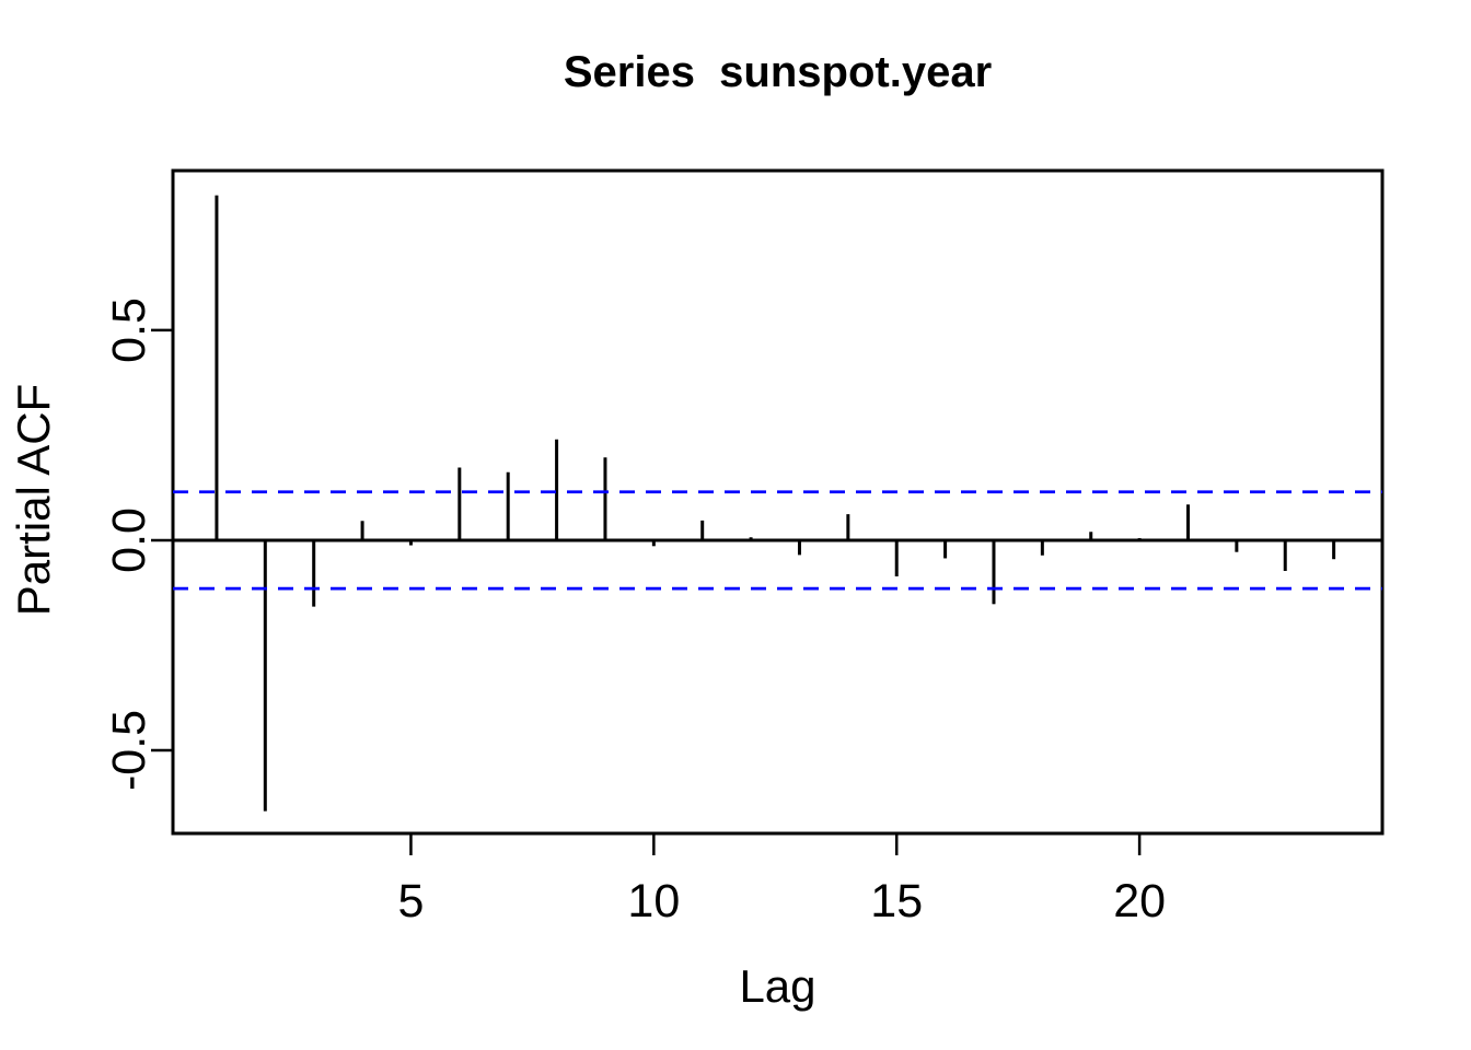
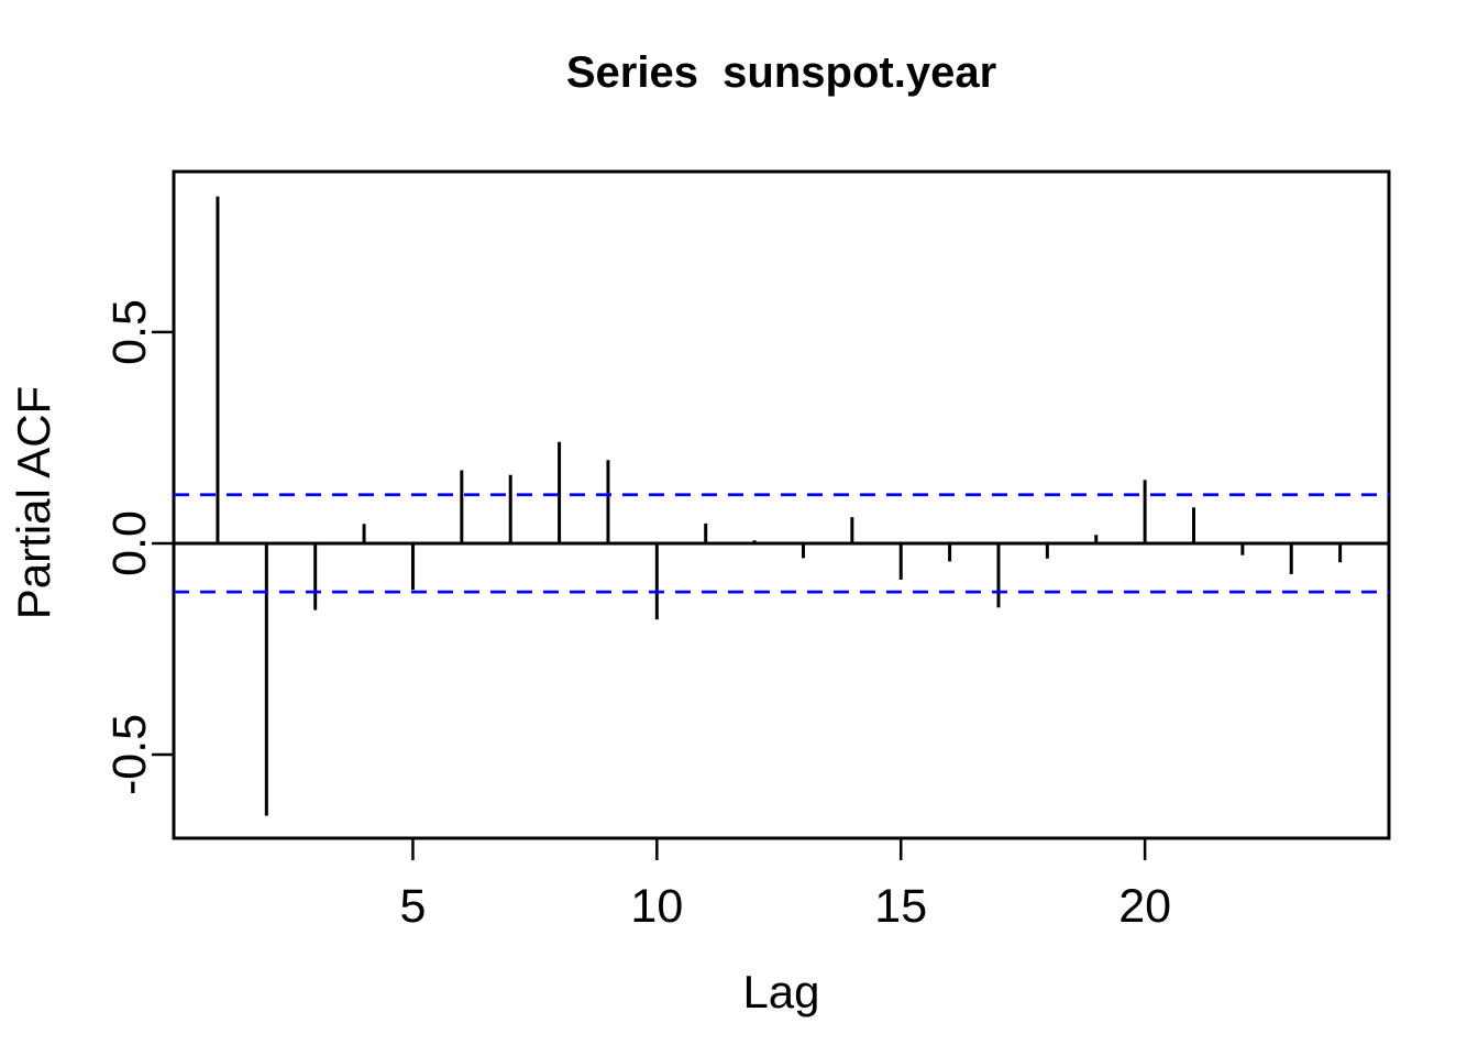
5: -0.01 -> -0.11
10: -0.01 -> -0.18
20: 0.01 -> 0.15
